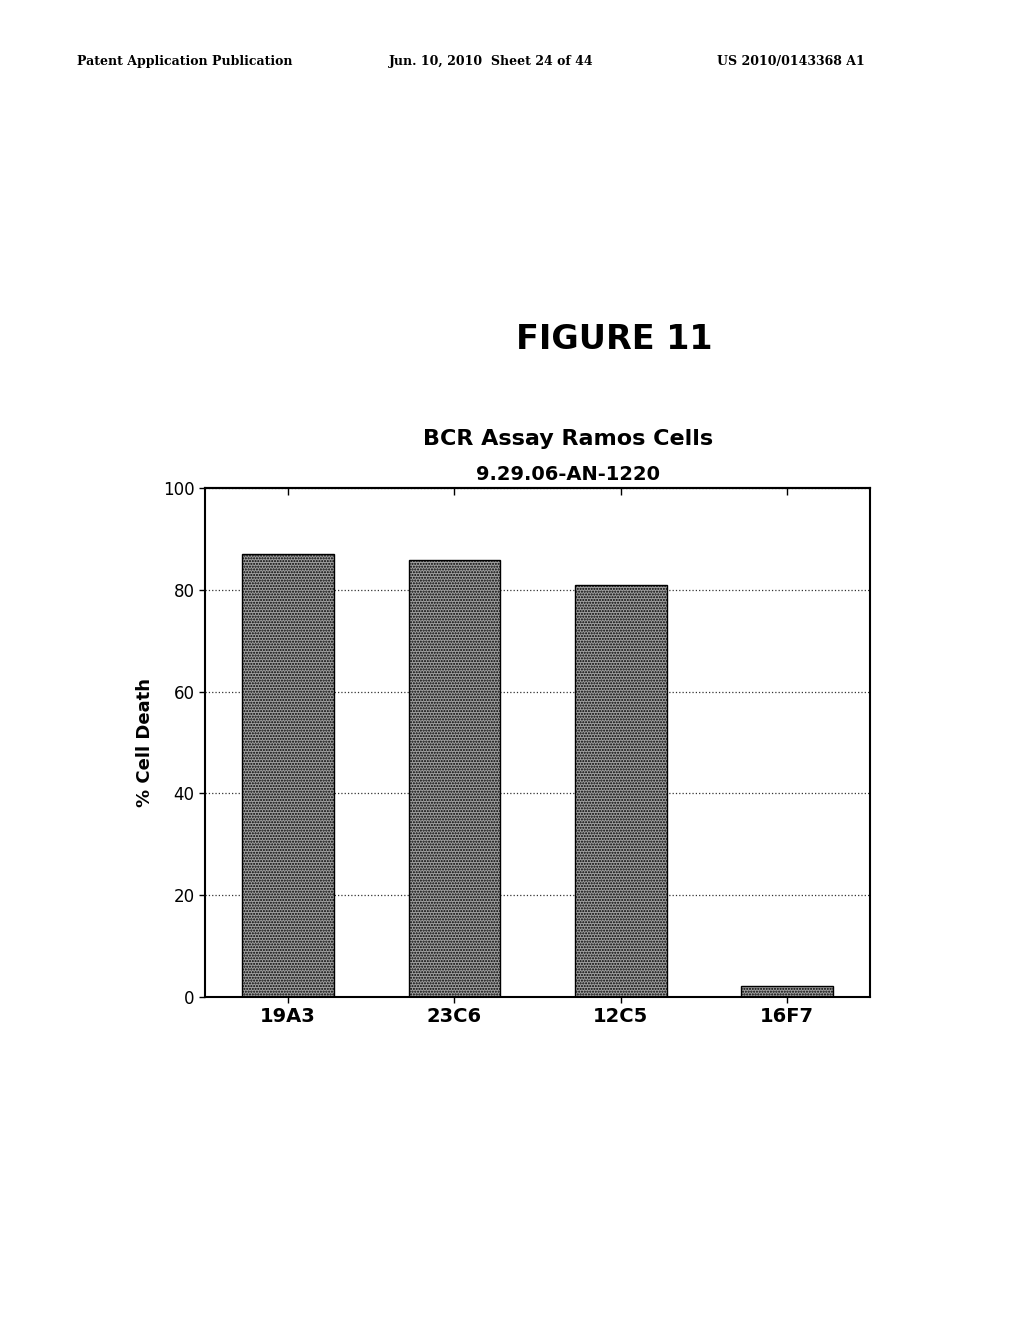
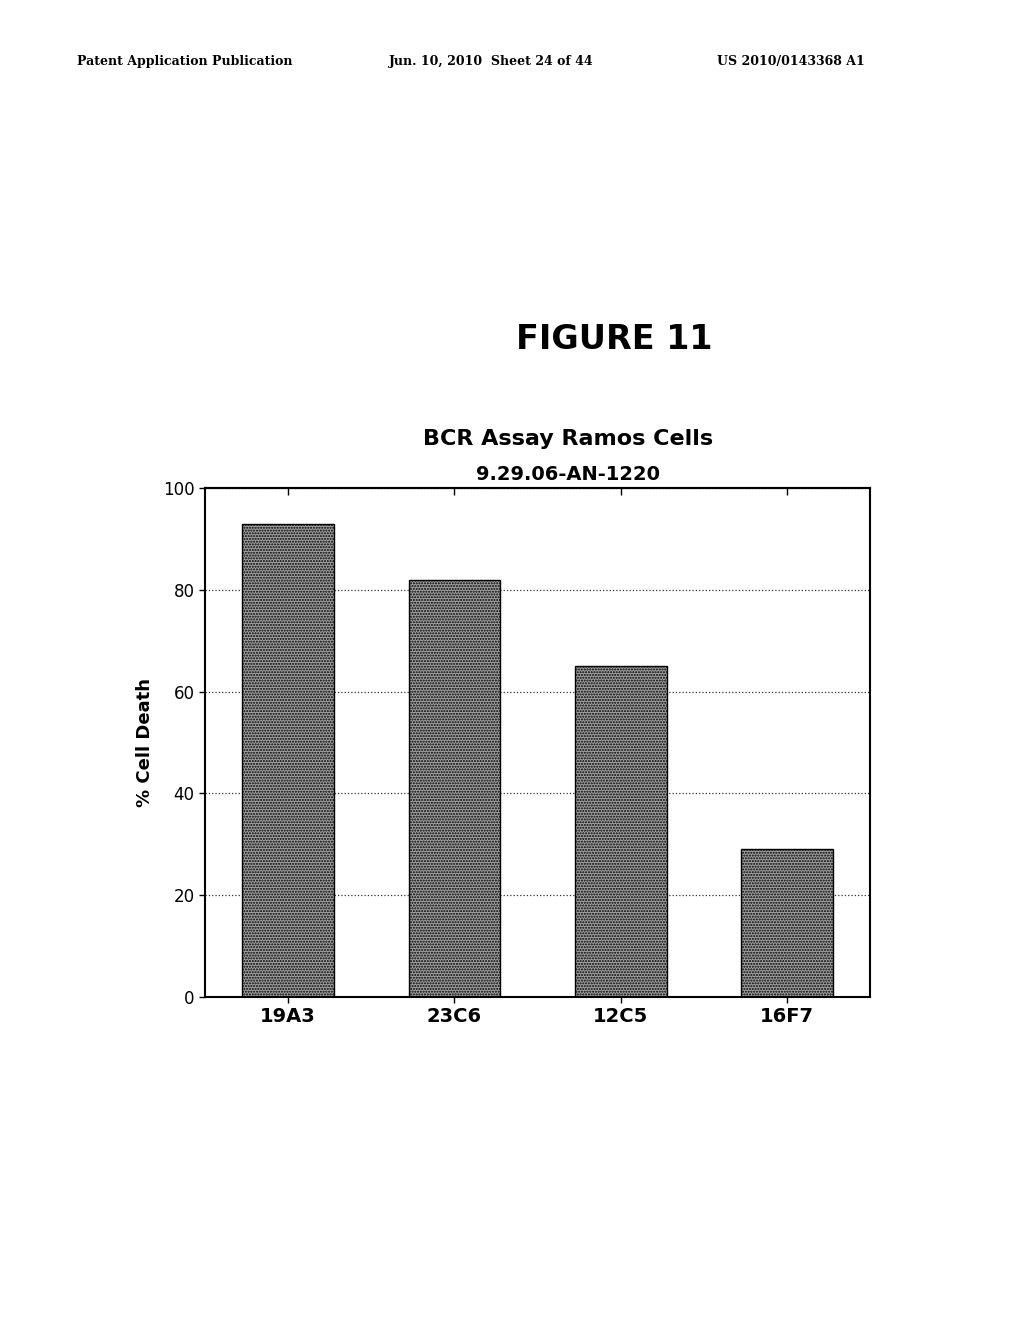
19A3: 87 -> 93
23C6: 86 -> 82
12C5: 81 -> 65
16F7: 2 -> 29
